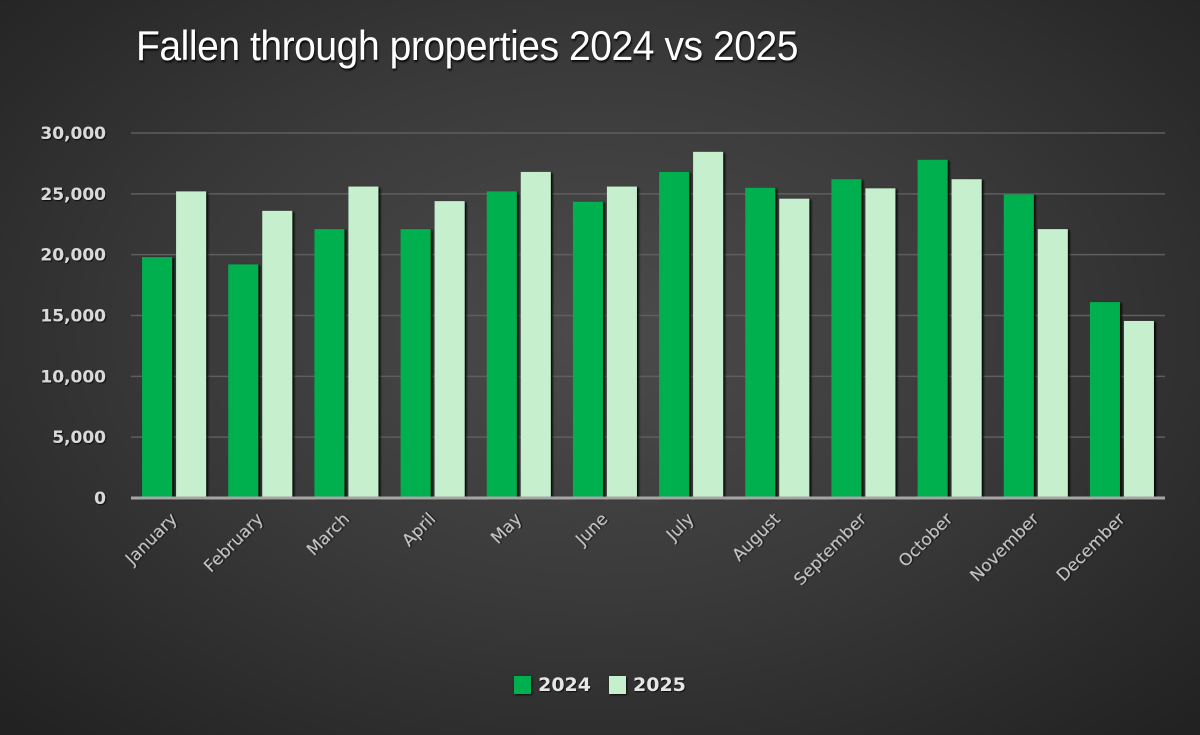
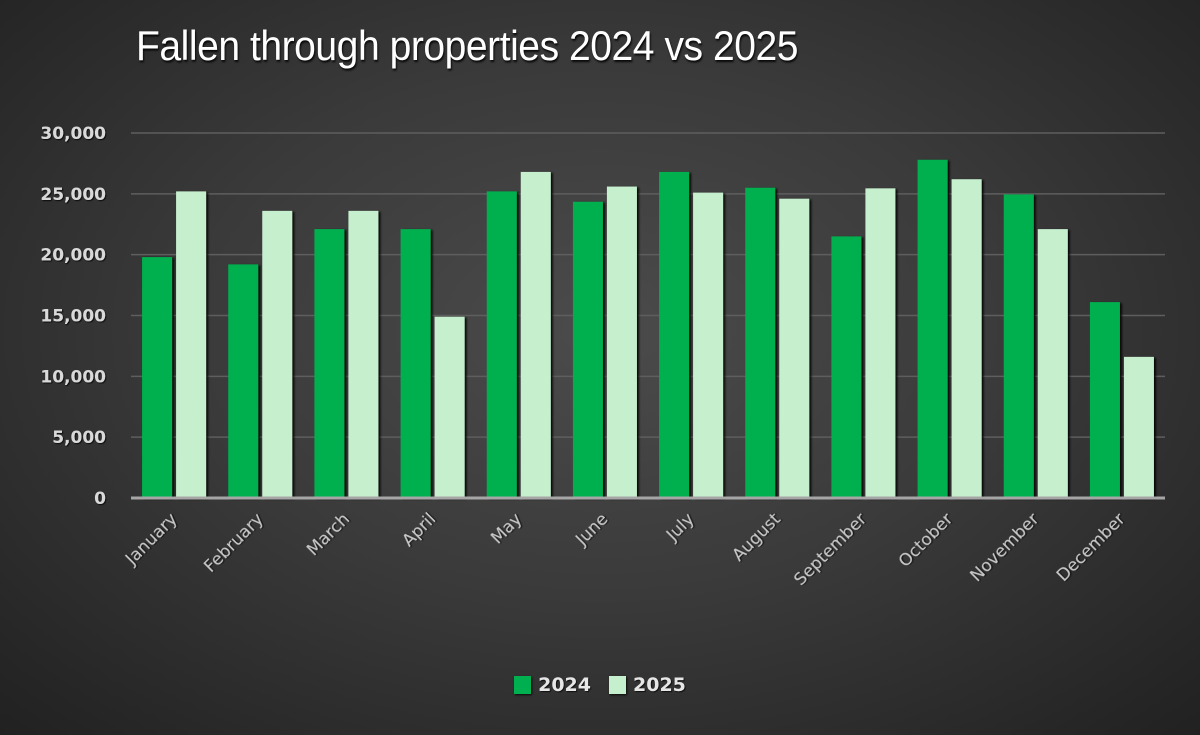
2025/March: 25600 -> 23600
2025/April: 24400 -> 14900
2025/July: 28400 -> 25100
2024/September: 26200 -> 21500
2025/December: 14600 -> 11600
